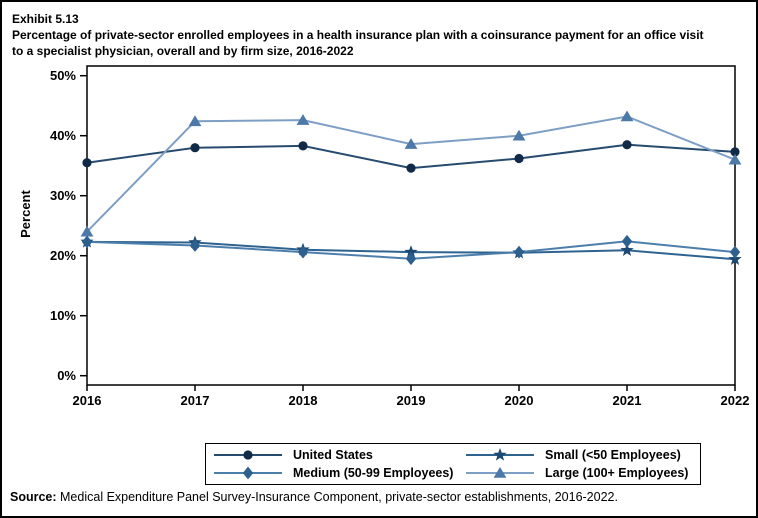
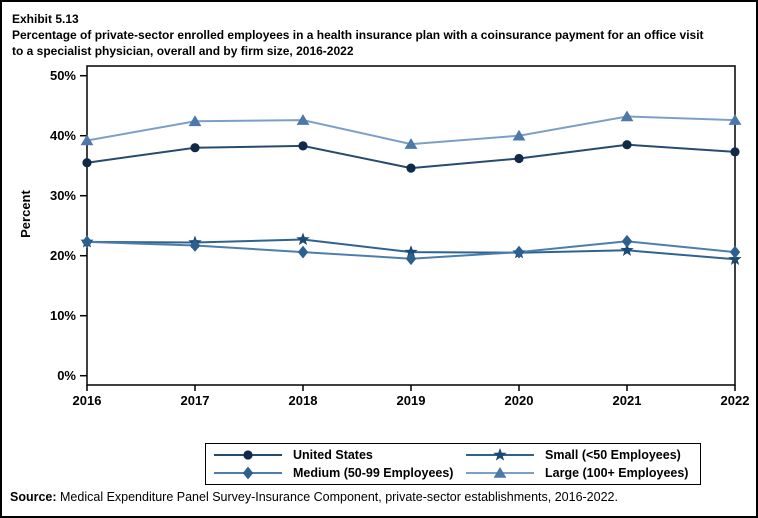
Large (100+ Employees)/2016: 24% -> 39%
Small (<50 Employees)/2018: 21% -> 23%
Large (100+ Employees)/2022: 36% -> 43%
